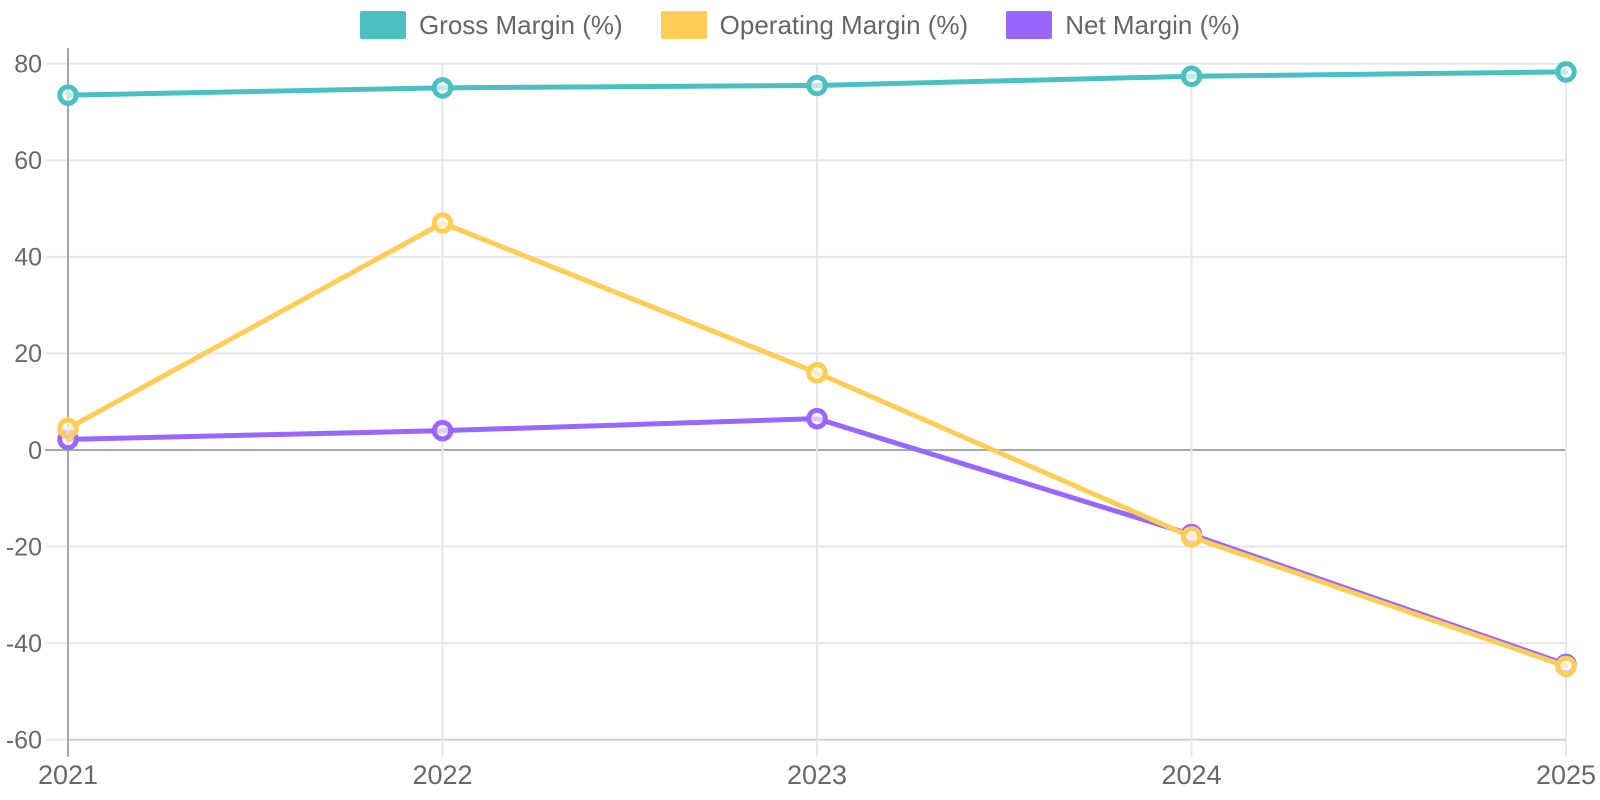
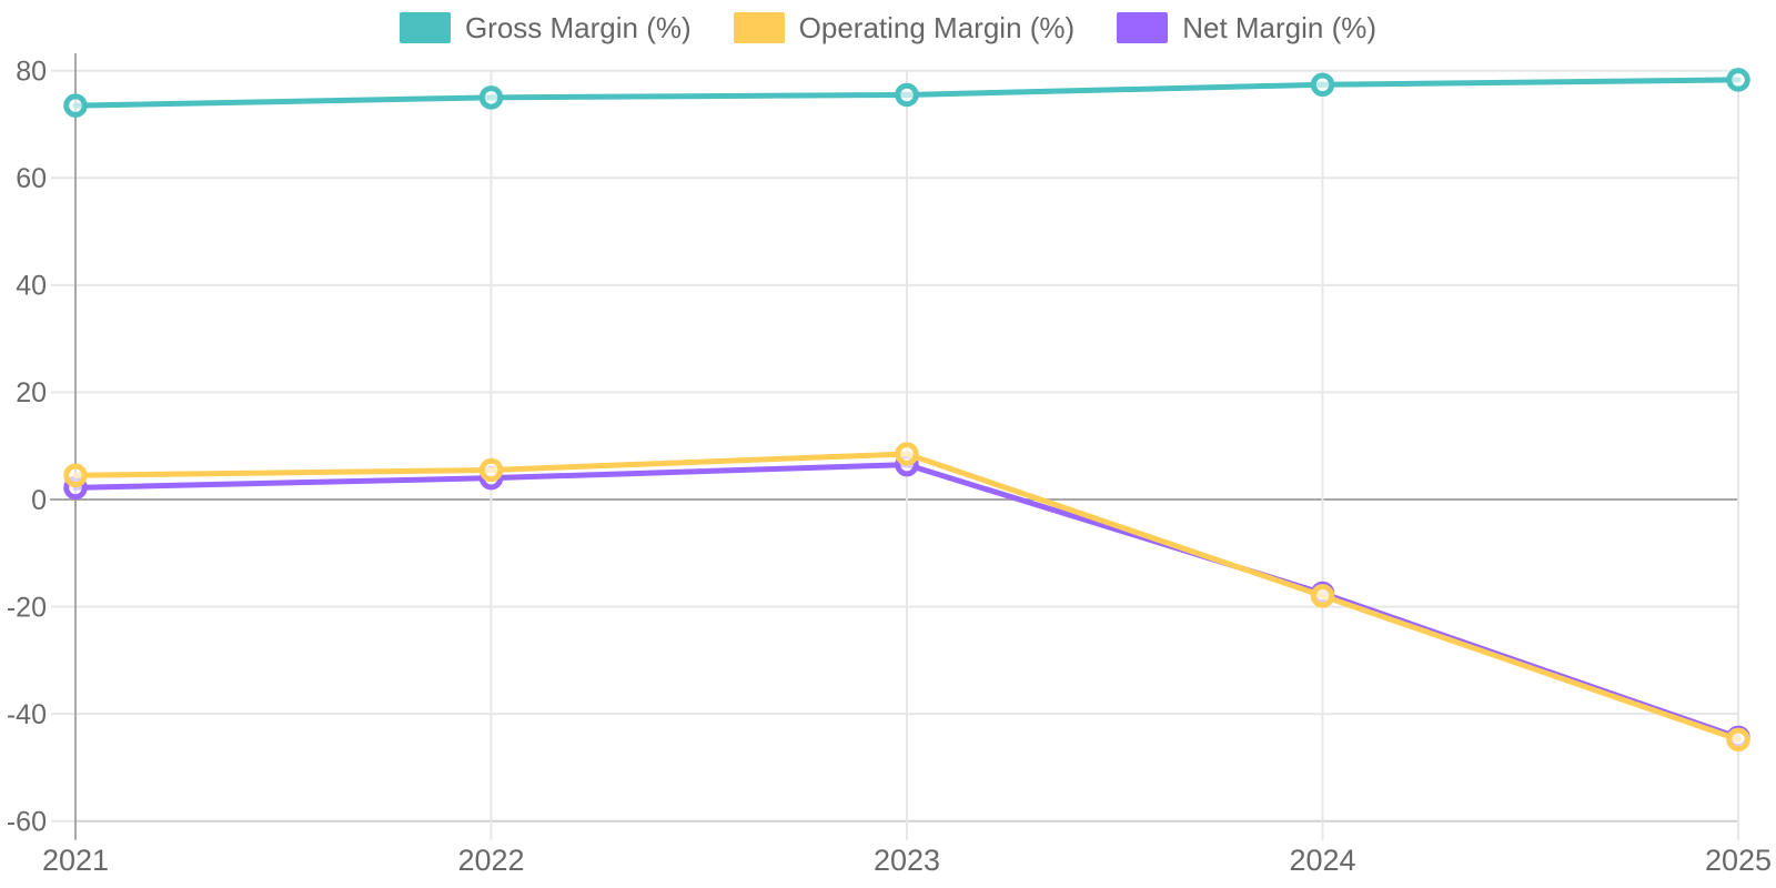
Operating Margin (%)/2022: 47 -> 6
Operating Margin (%)/2023: 16 -> 8
